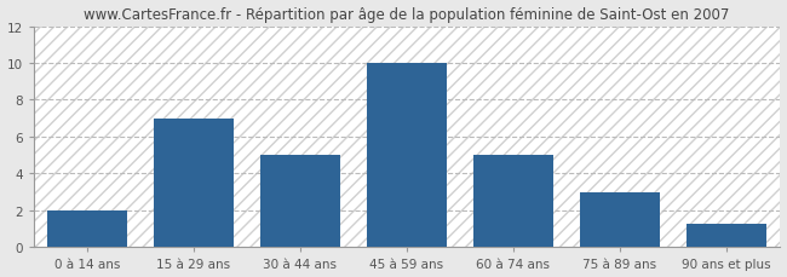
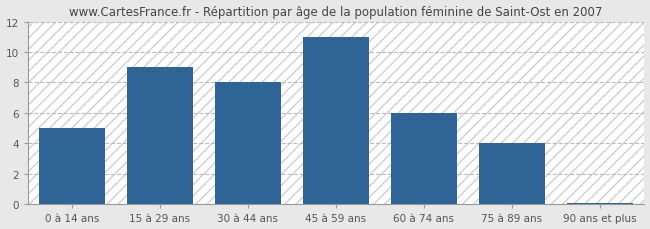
0 à 14 ans: 2.0 -> 5.0
15 à 29 ans: 7.0 -> 9.0
30 à 44 ans: 5.0 -> 8.0
45 à 59 ans: 10.0 -> 11.0
60 à 74 ans: 5.0 -> 6.0
75 à 89 ans: 3.0 -> 4.0
90 ans et plus: 1.3 -> 0.1
